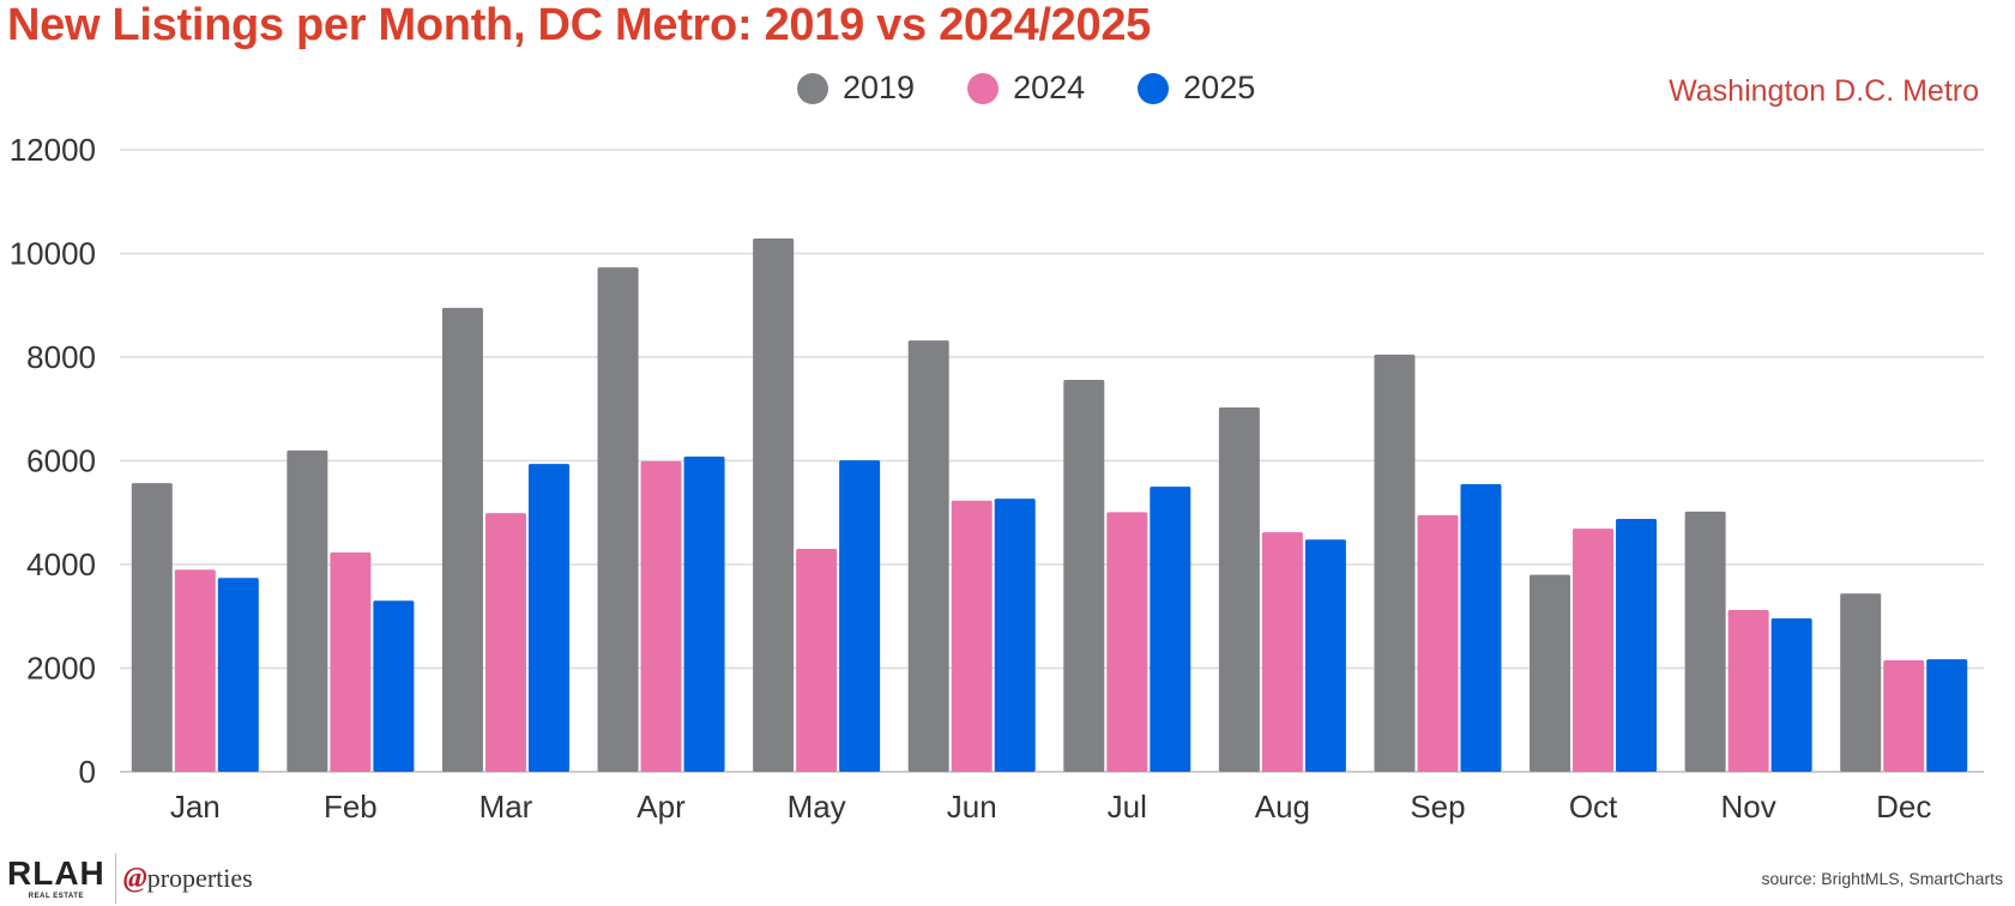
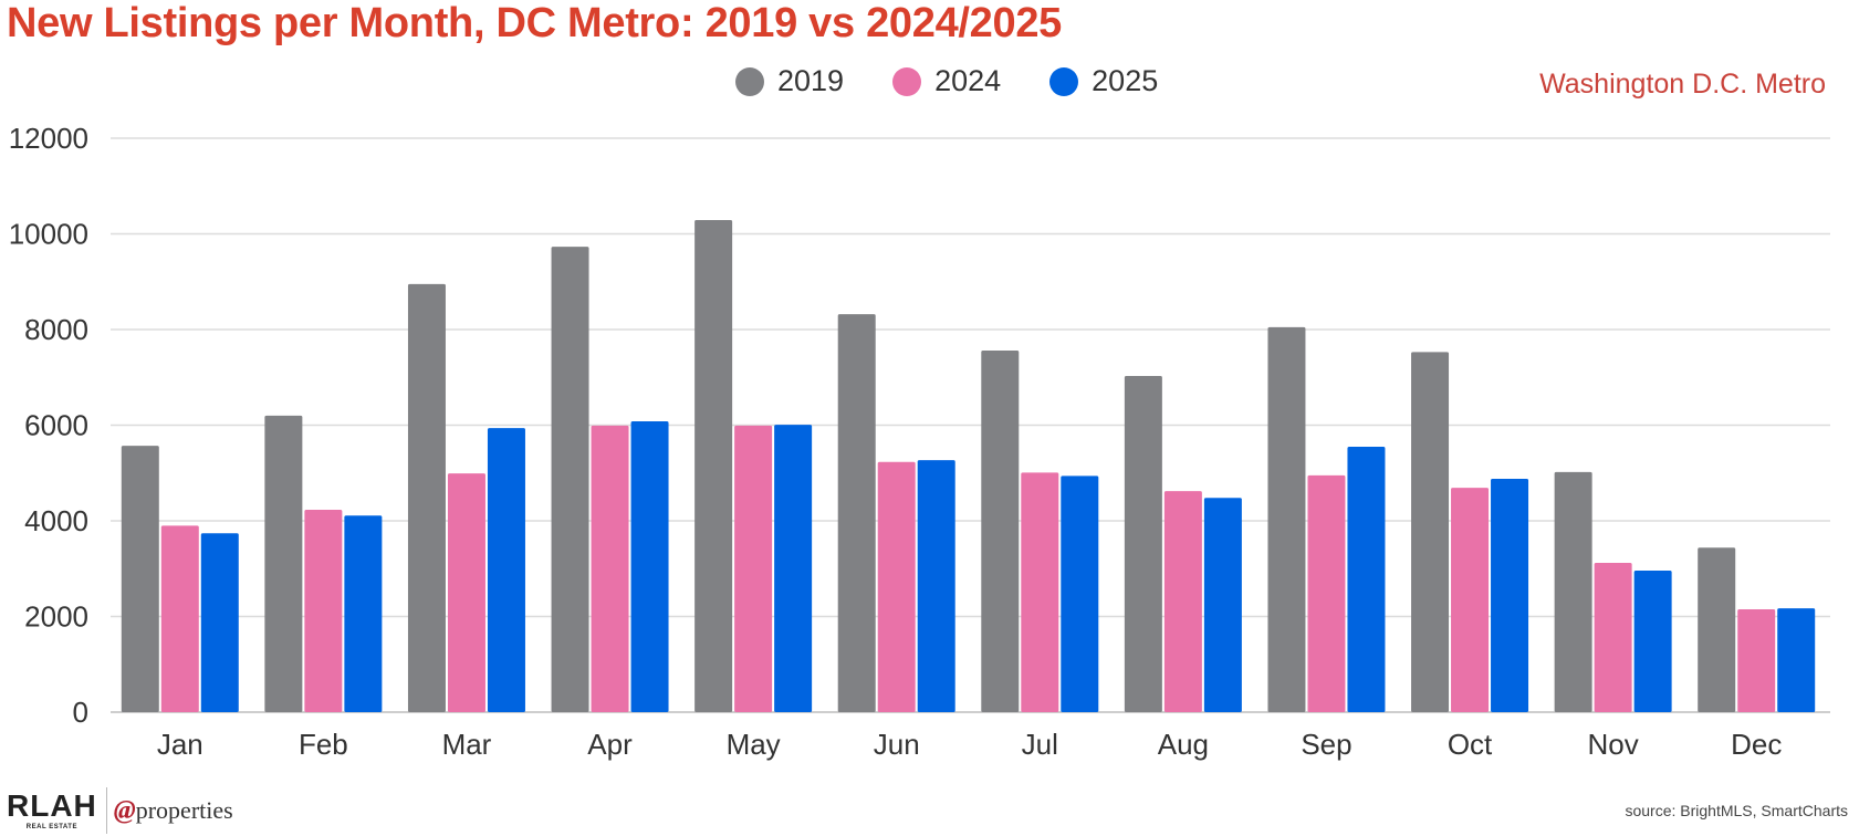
2025/Feb: 3300 -> 4100
2024/May: 4300 -> 6000
2025/Jul: 5500 -> 4900
2019/Oct: 3800 -> 7500
